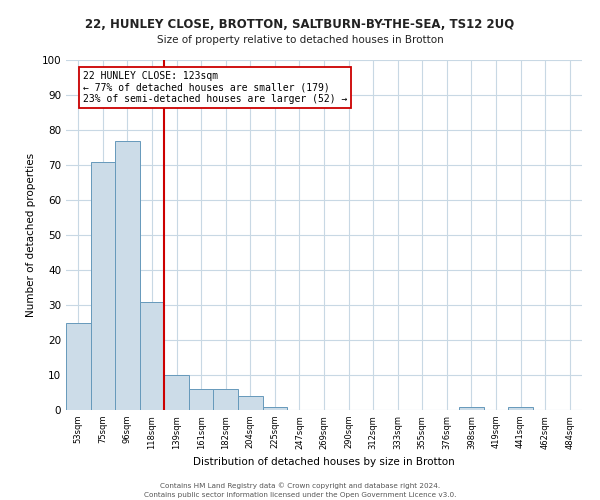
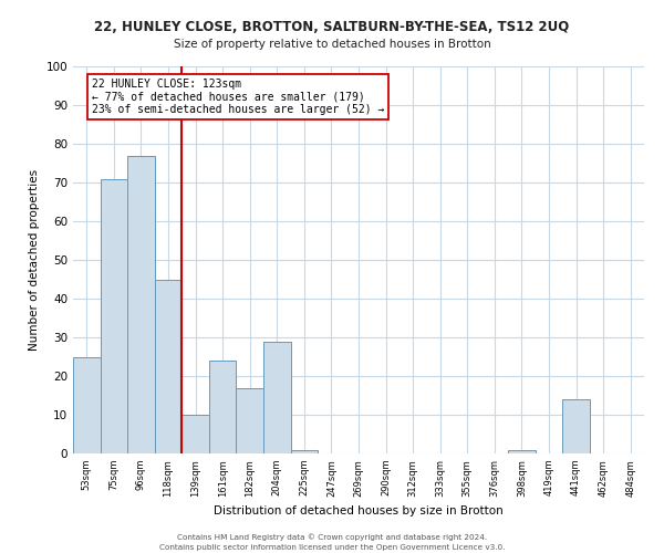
118sqm: 31 -> 45
161sqm: 6 -> 24
182sqm: 6 -> 17
204sqm: 4 -> 29
441sqm: 1 -> 14
